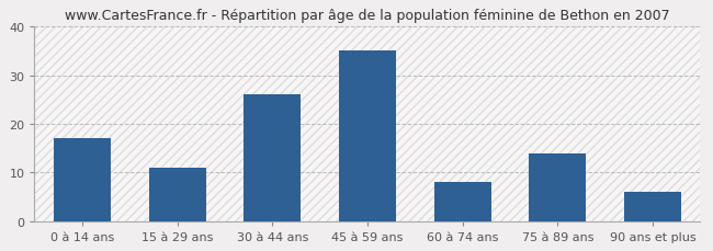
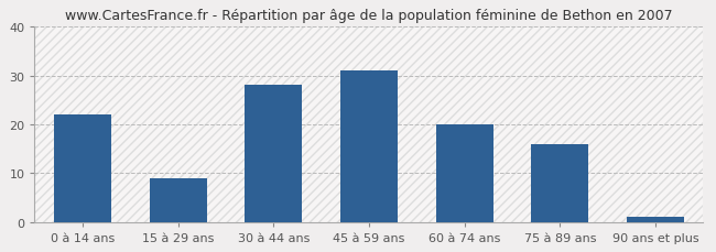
0 à 14 ans: 17 -> 22
15 à 29 ans: 11 -> 9
30 à 44 ans: 26 -> 28
45 à 59 ans: 35 -> 31
60 à 74 ans: 8 -> 20
75 à 89 ans: 14 -> 16
90 ans et plus: 6 -> 1
